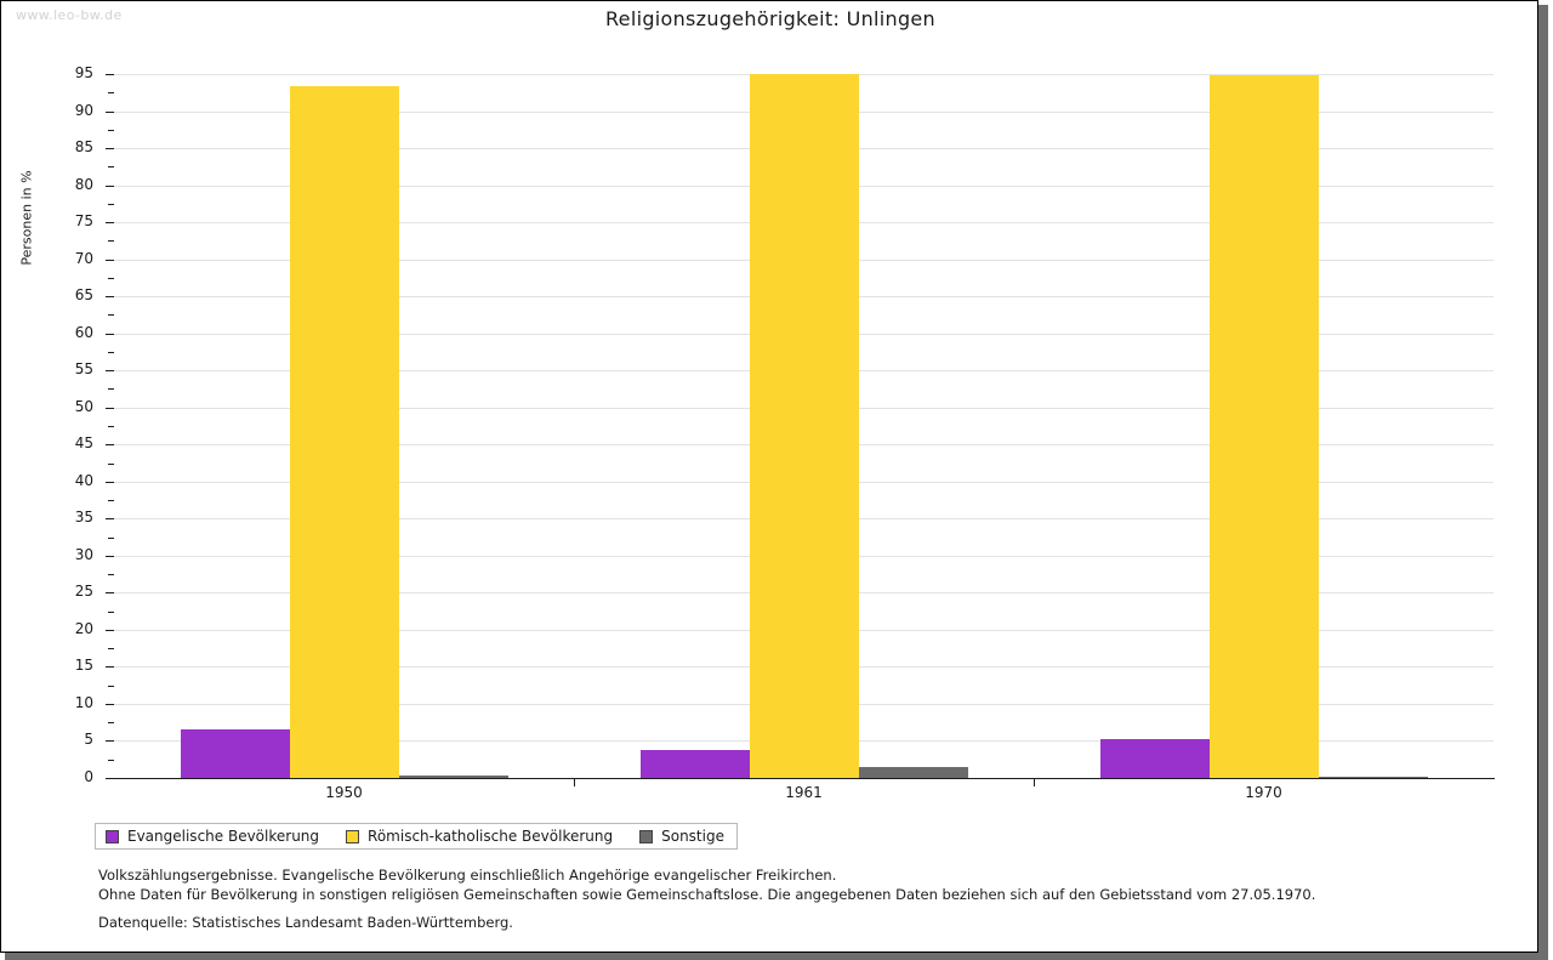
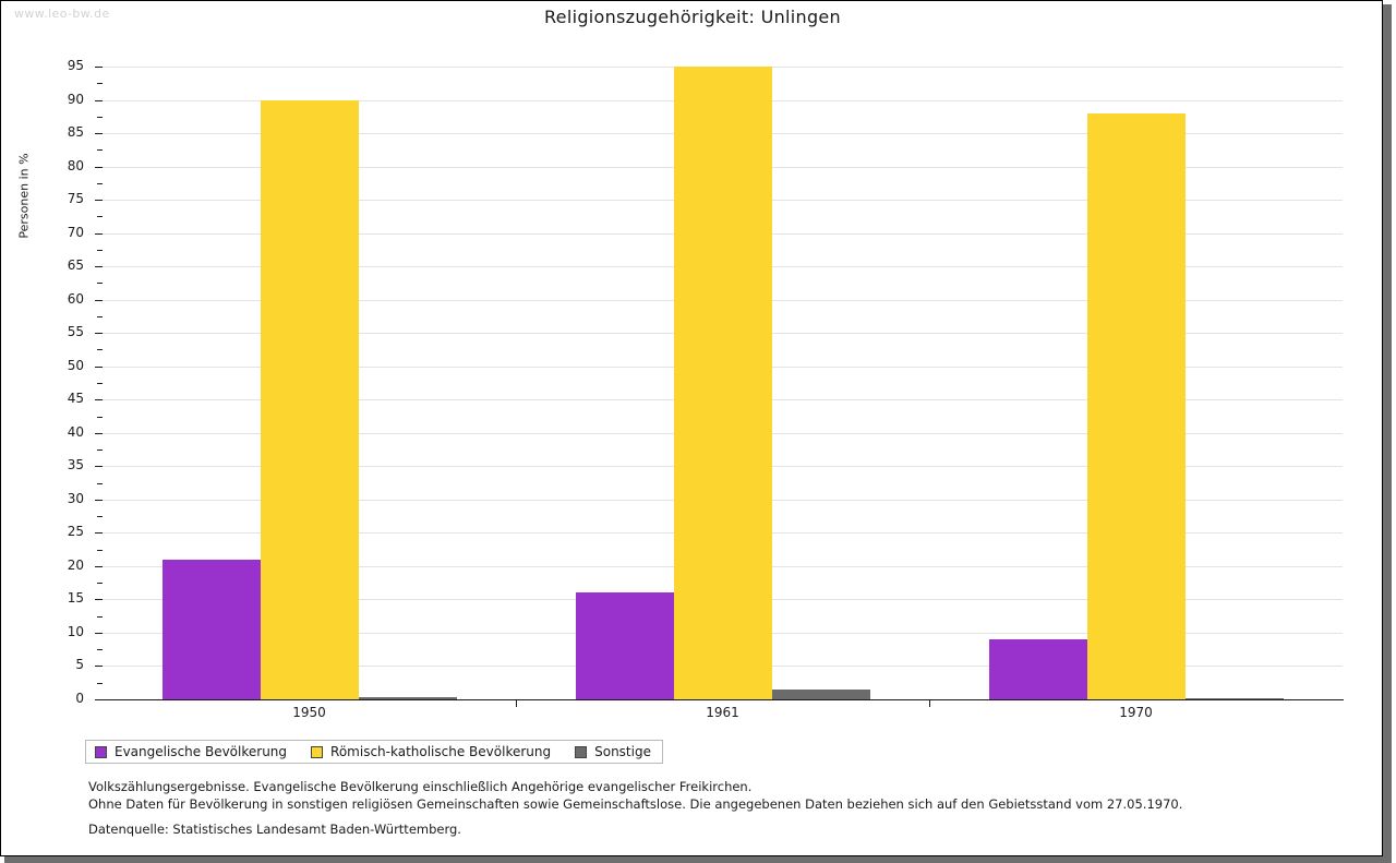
Evangelische Bevölkerung/1950: 6 -> 21
Römisch-katholische Bevölkerung/1950: 93 -> 90
Evangelische Bevölkerung/1961: 4 -> 16
Evangelische Bevölkerung/1970: 5 -> 9
Römisch-katholische Bevölkerung/1970: 95 -> 88
